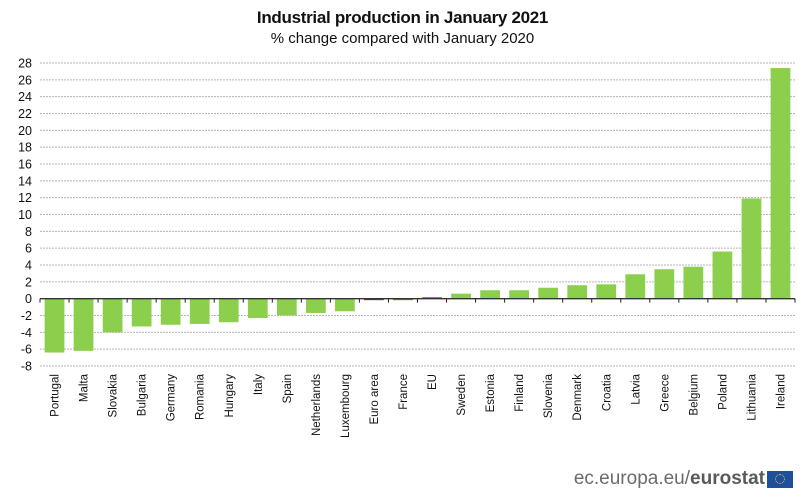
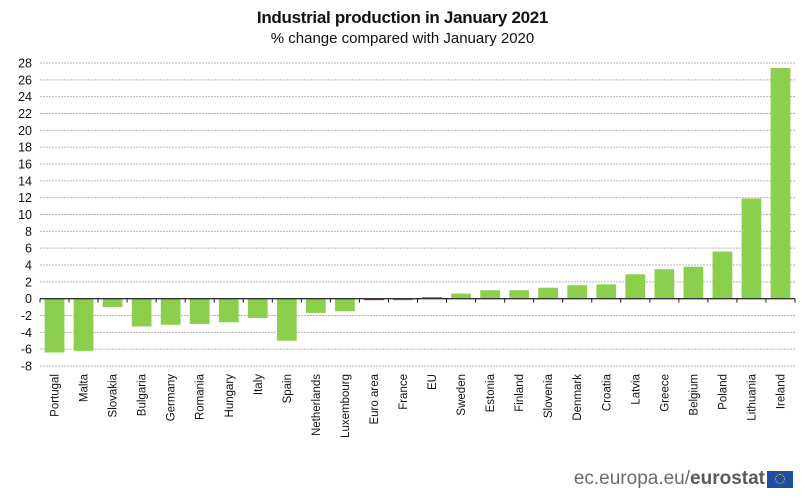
Slovakia: -4 -> -1
Spain: -2 -> -5
